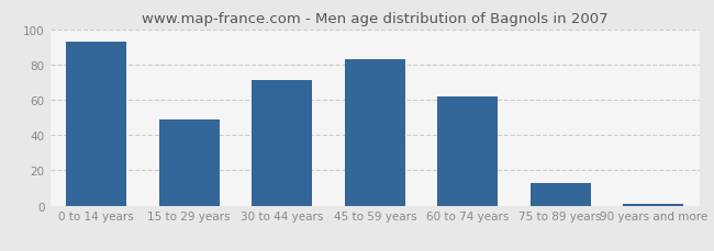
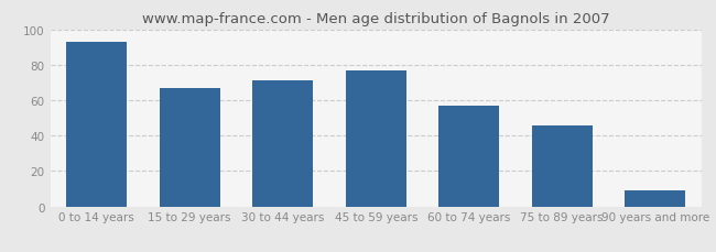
15 to 29 years: 49 -> 67
45 to 59 years: 83 -> 77
60 to 74 years: 62 -> 57
75 to 89 years: 13 -> 46
90 years and more: 1 -> 9
